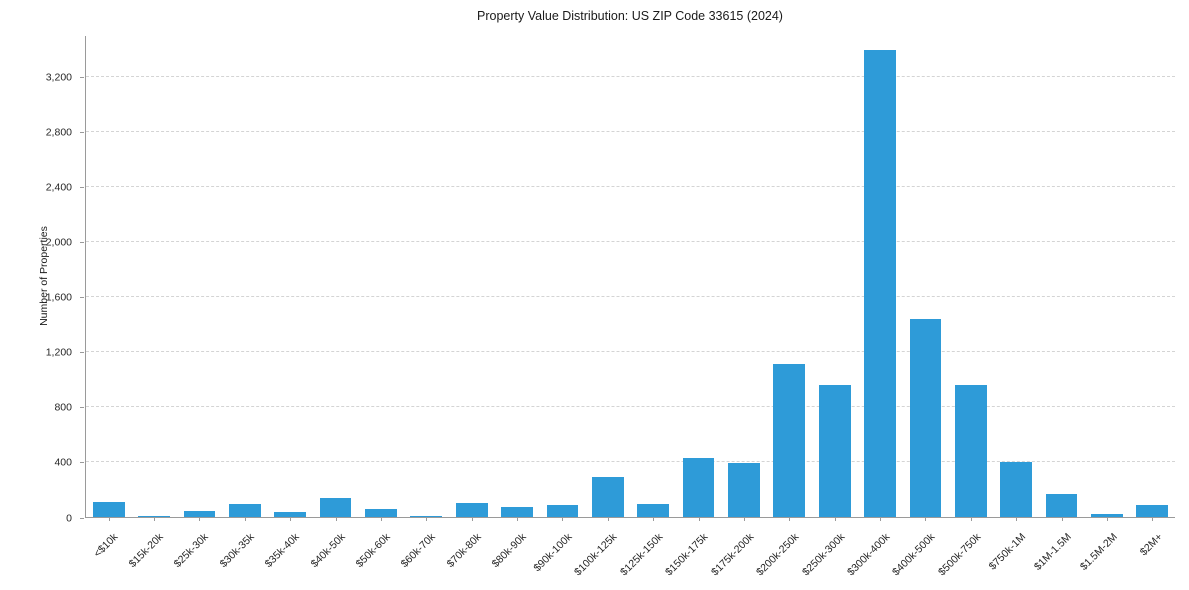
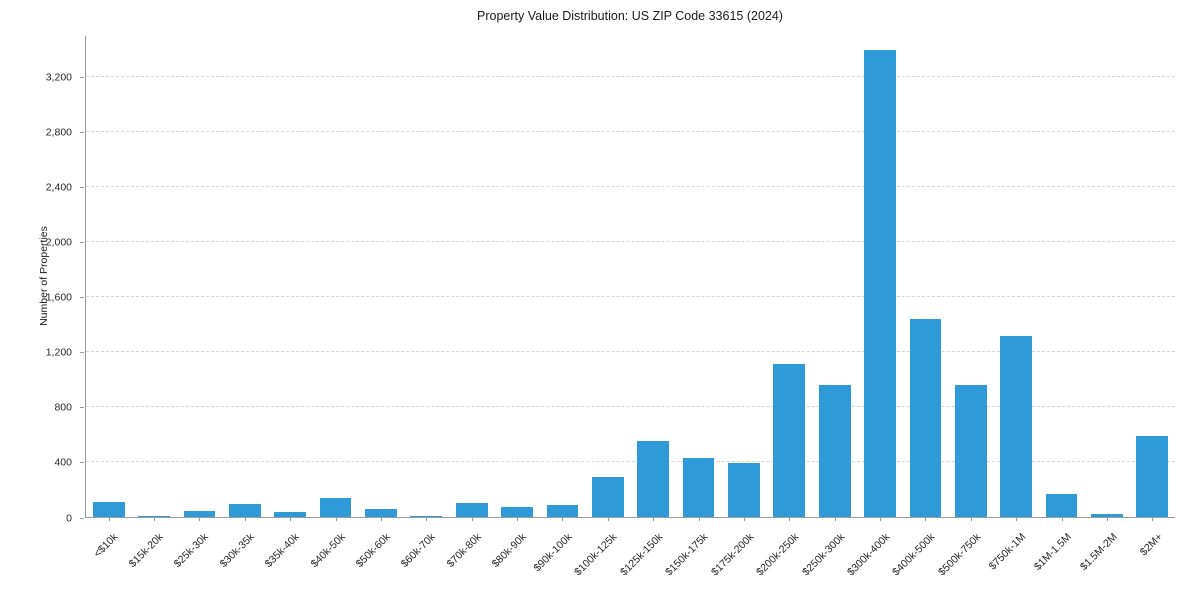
$125k-150k: 100 -> 550
$750k-1M: 400 -> 1320
$2M+: 90 -> 590
